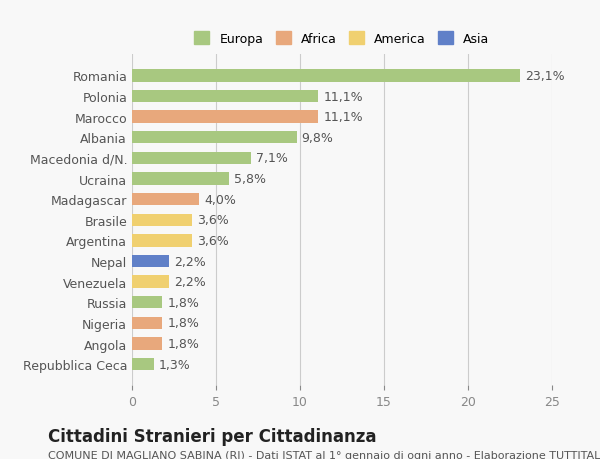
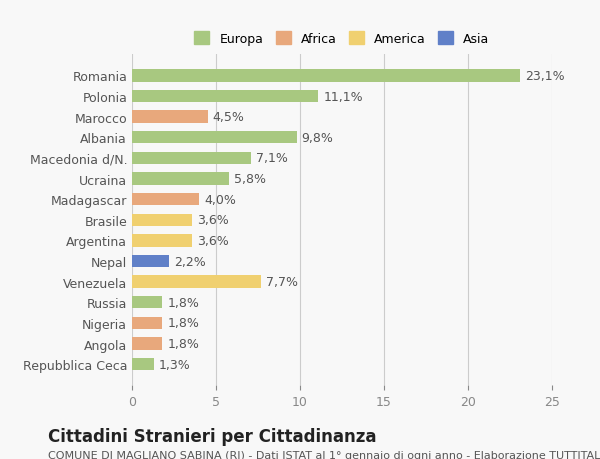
Marocco: 11,1% -> 4,5%
Venezuela: 2,2% -> 7,7%
